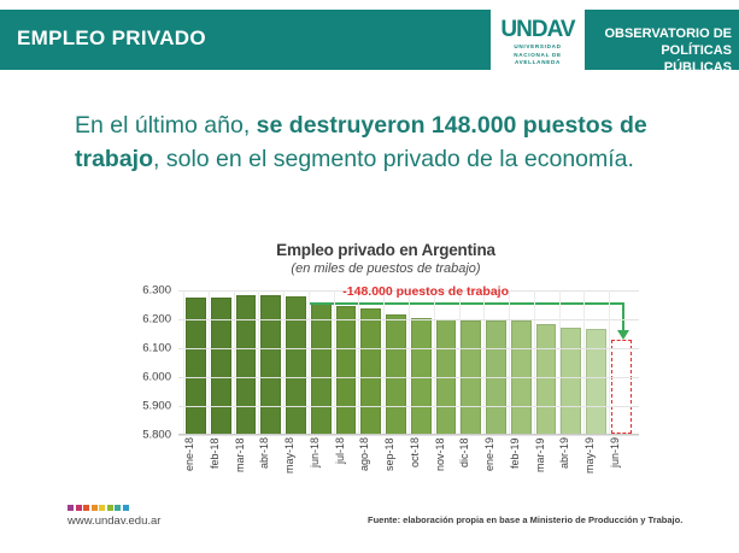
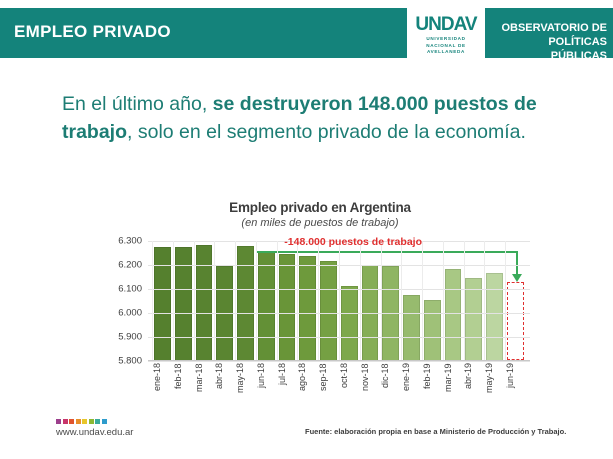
abr-18: 6280 -> 6190
oct-18: 6200 -> 6110
ene-19: 6190 -> 6070
feb-19: 6190 -> 6050
abr-19: 6170 -> 6140
